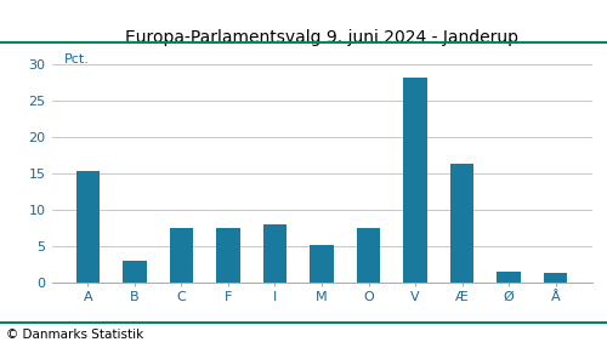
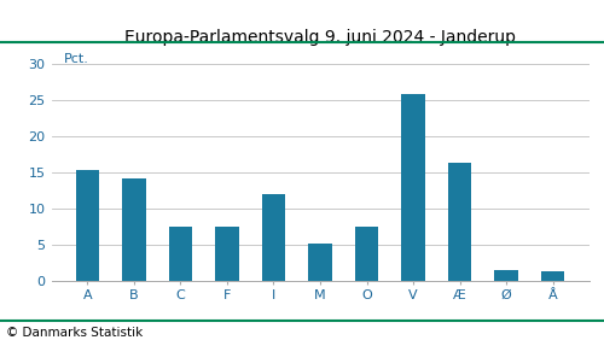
B: 2.9 -> 14.2
I: 7.9 -> 12.0
V: 28.2 -> 25.8
